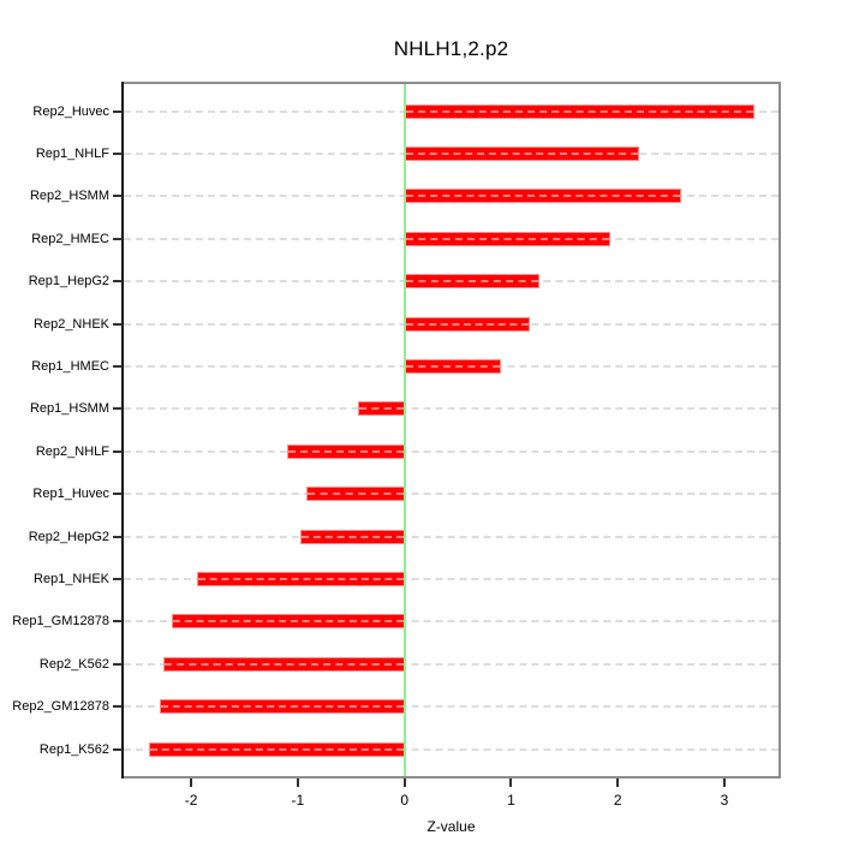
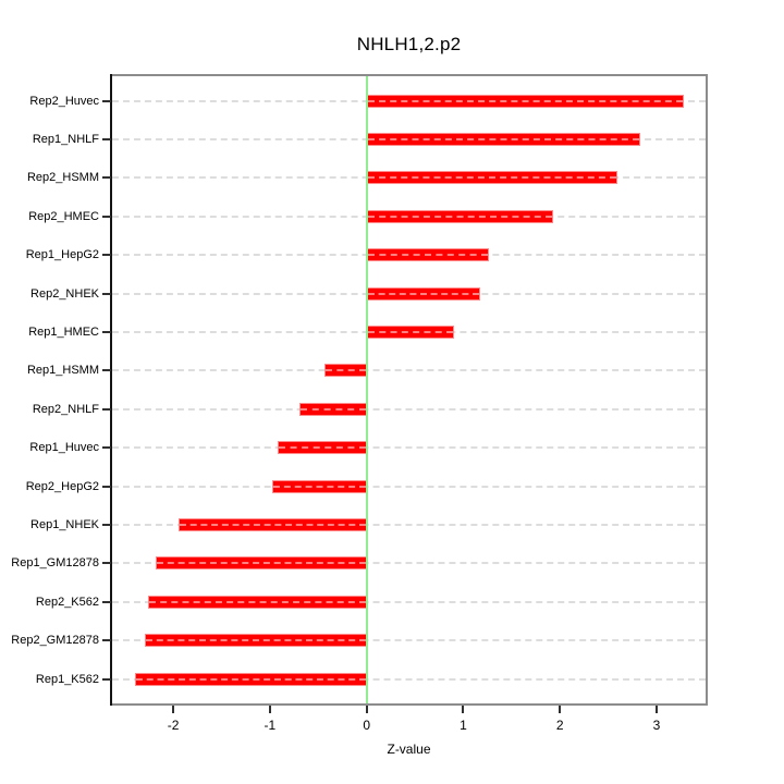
Rep1_NHLF: 2.2 -> 2.8
Rep2_NHLF: -1.1 -> -0.7
